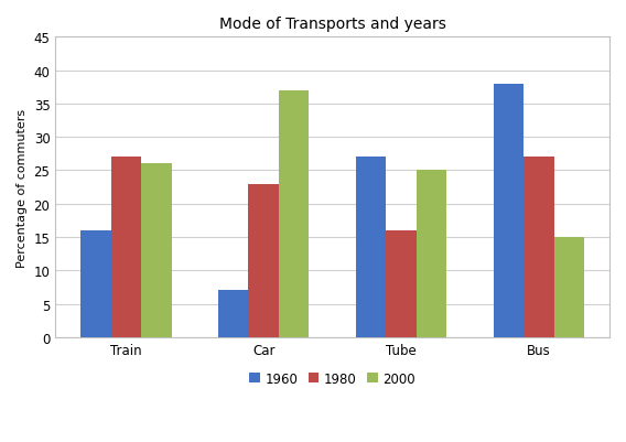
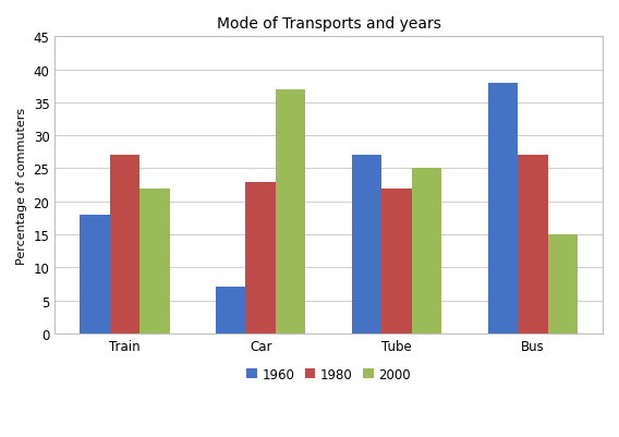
1960/Train: 16 -> 18
2000/Train: 26 -> 22
1980/Tube: 16 -> 22
